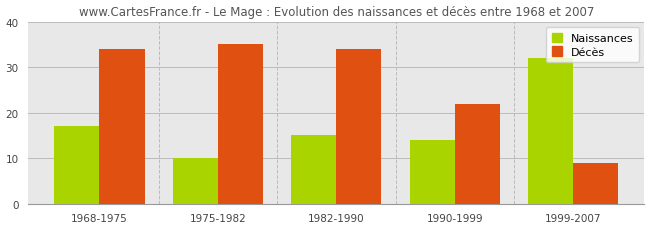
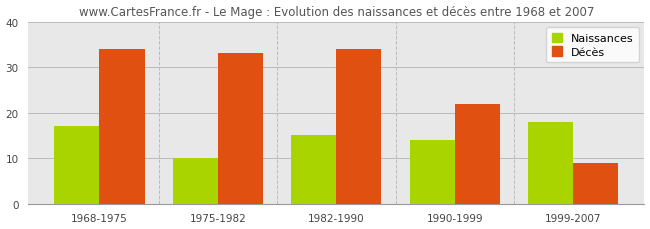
Décès/1975-1982: 35 -> 33
Naissances/1999-2007: 32 -> 18
